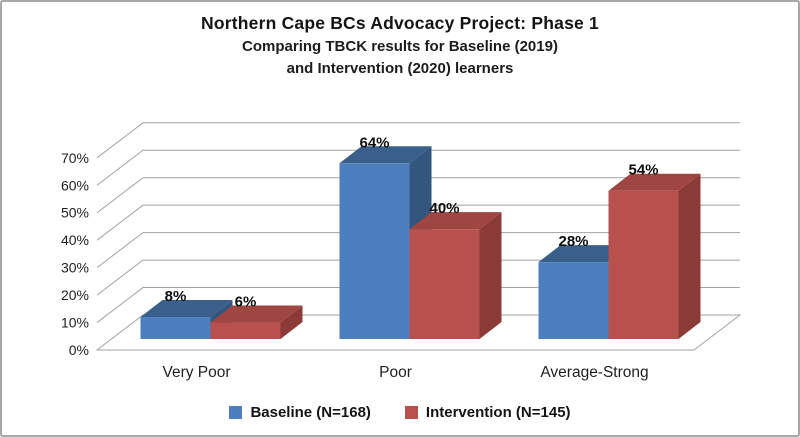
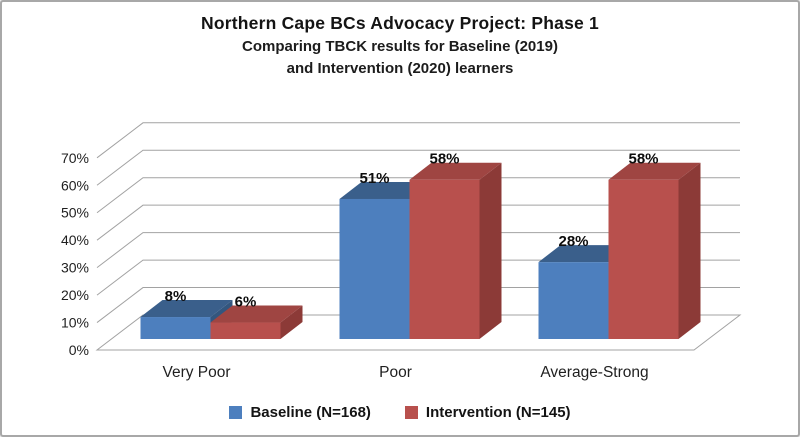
Baseline (N=168)/Poor: 64% -> 51%
Intervention (N=145)/Poor: 40% -> 58%
Intervention (N=145)/Average-Strong: 54% -> 58%
